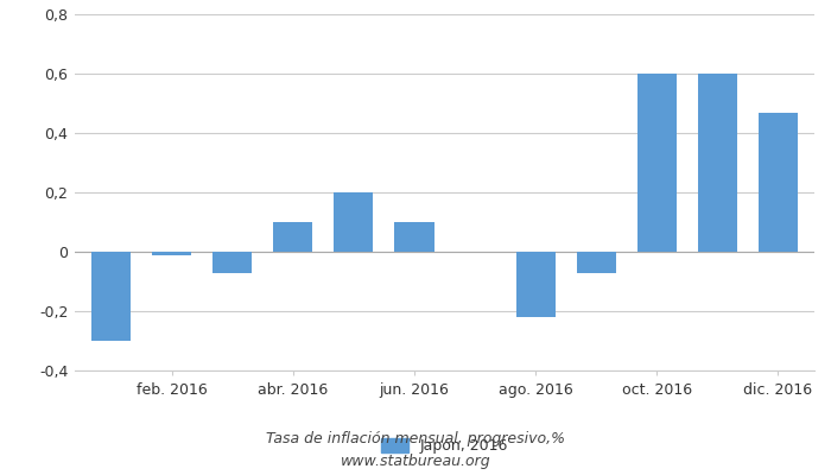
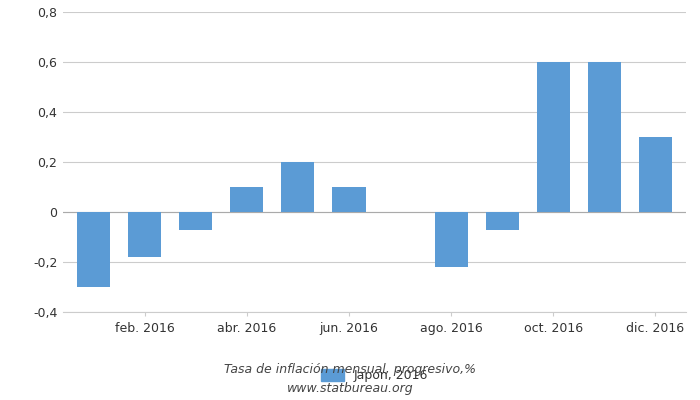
feb. 2016: -0,01 -> -0,18
dic. 2016: 0,47 -> 0,30
